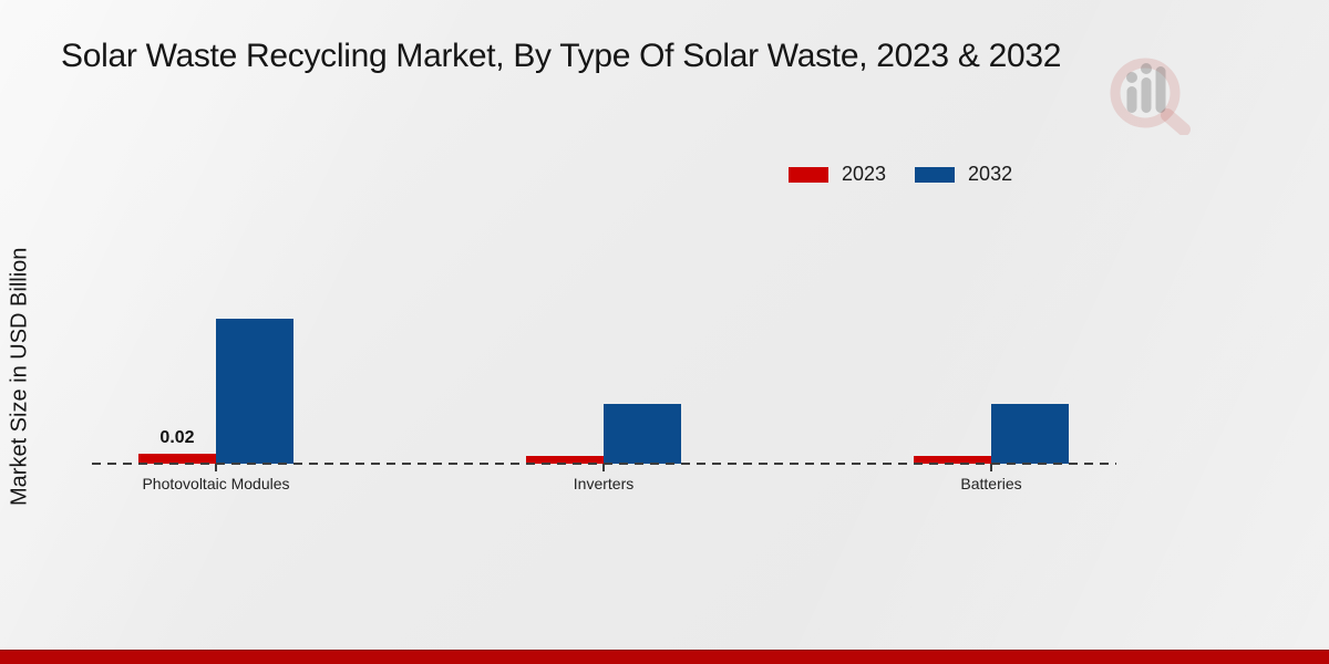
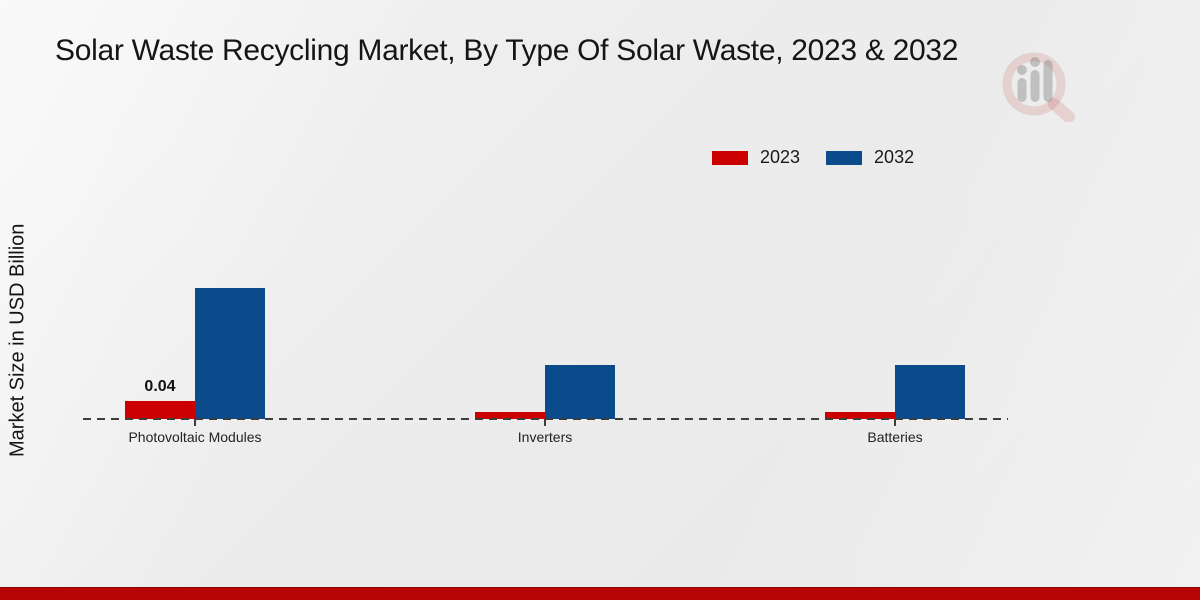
2023/Photovoltaic Modules: 0.02 -> 0.04
